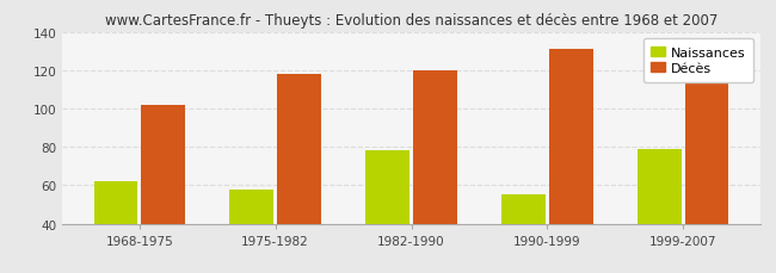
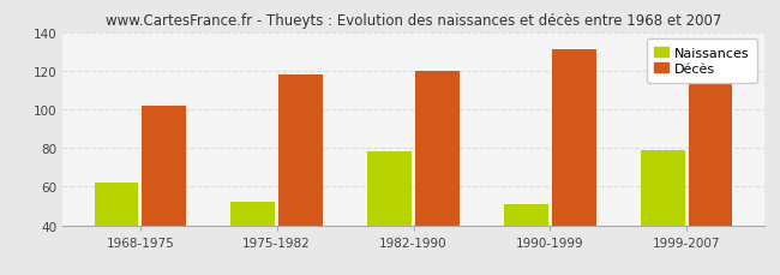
Naissances/1975-1982: 58 -> 52
Naissances/1990-1999: 55 -> 51
